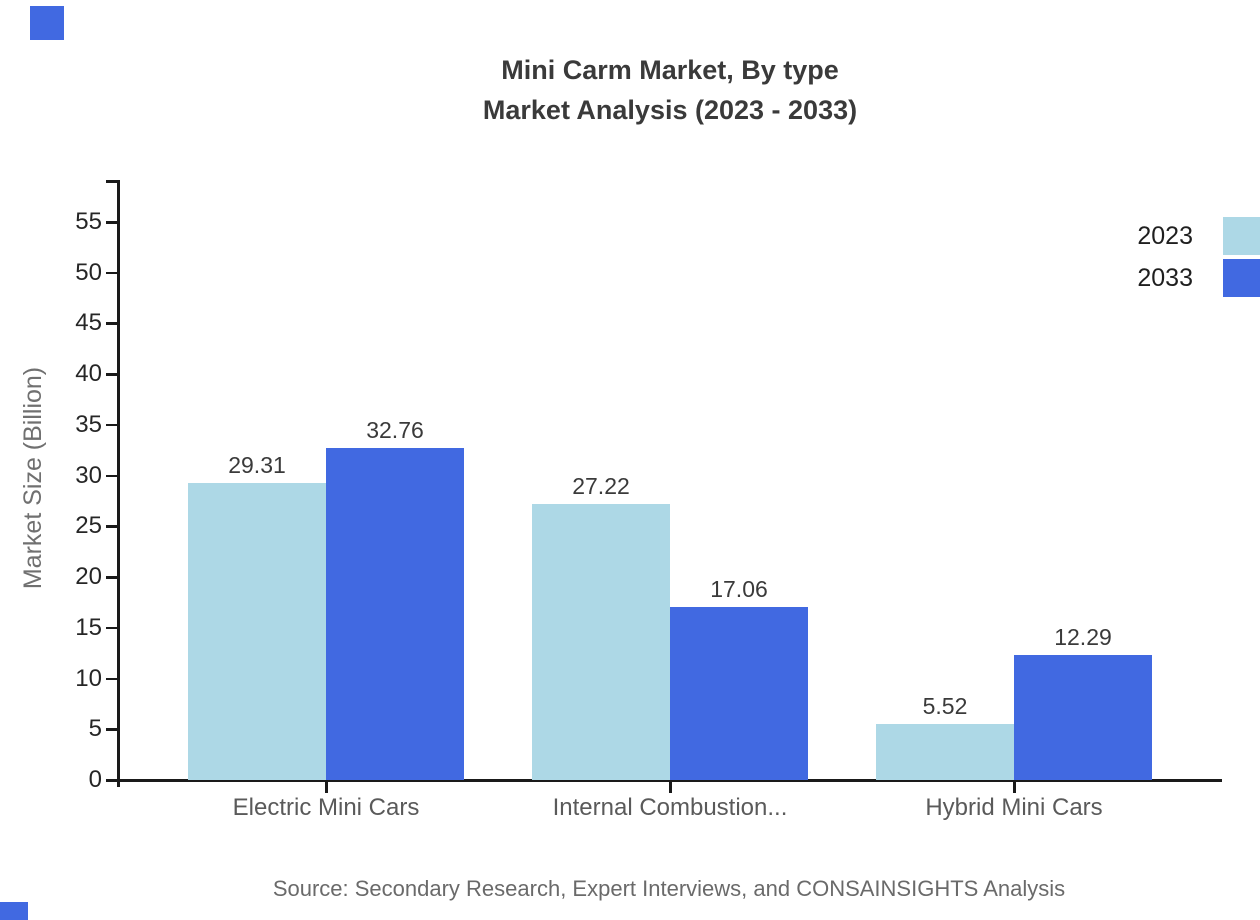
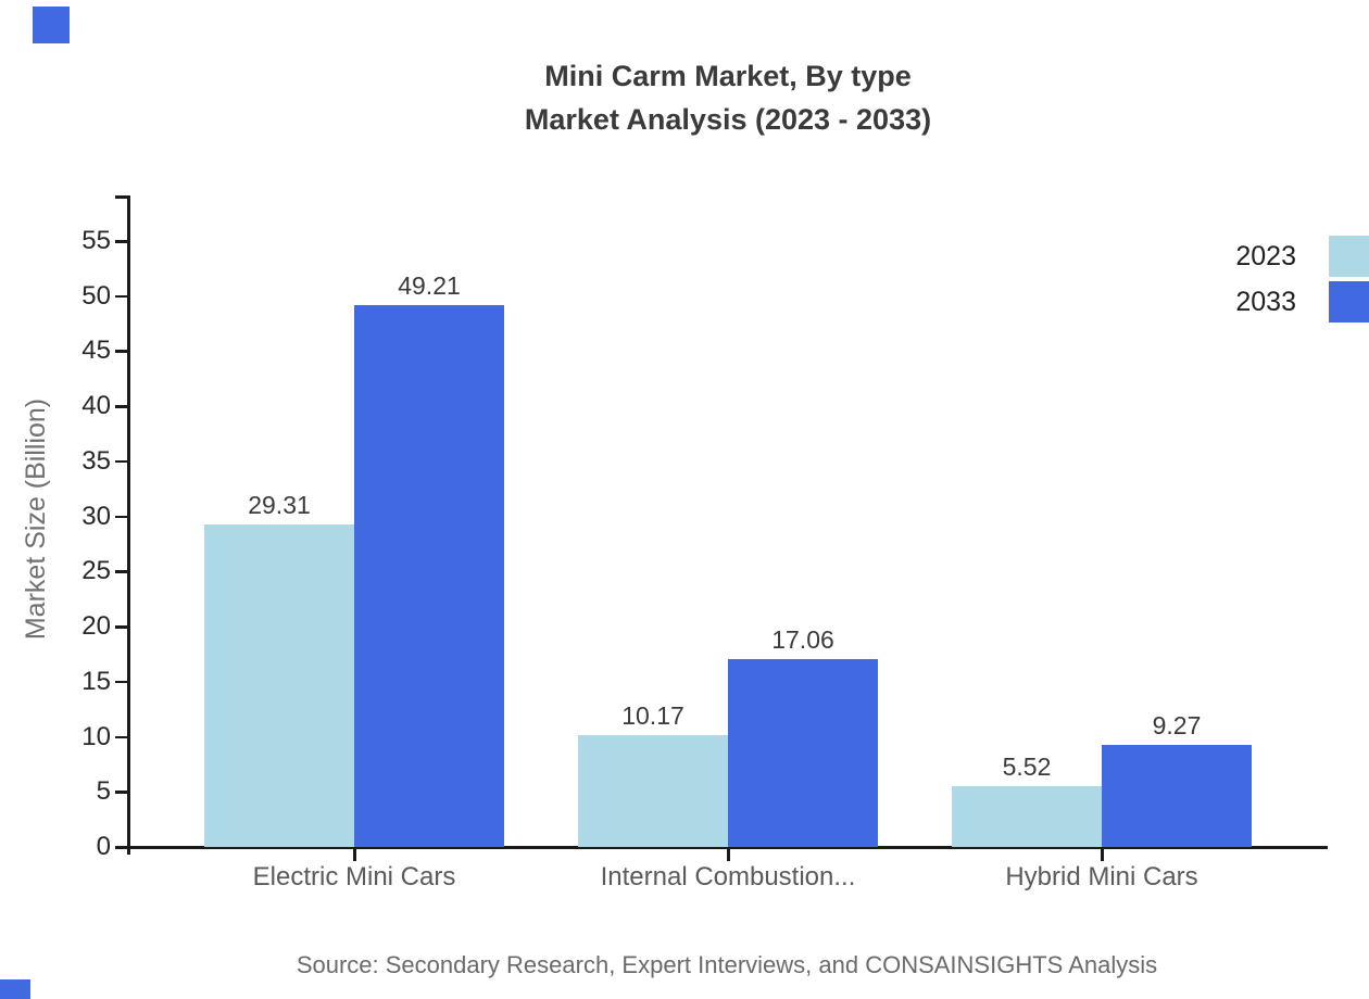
2033/Electric Mini Cars: 32.76 -> 49.21
2023/Internal Combustion...: 27.22 -> 10.17
2033/Hybrid Mini Cars: 12.29 -> 9.27
